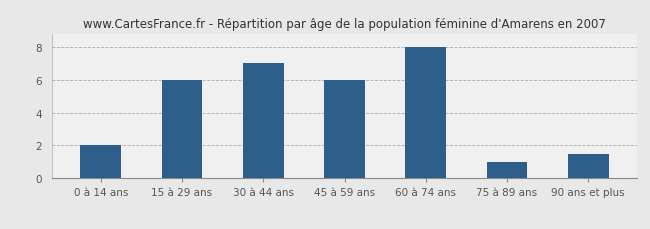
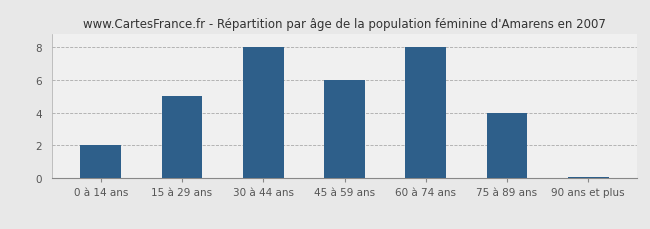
15 à 29 ans: 6.0 -> 5.0
30 à 44 ans: 7.0 -> 8.0
75 à 89 ans: 1.0 -> 4.0
90 ans et plus: 1.5 -> 0.1
